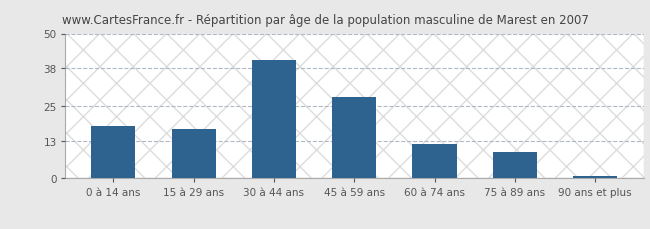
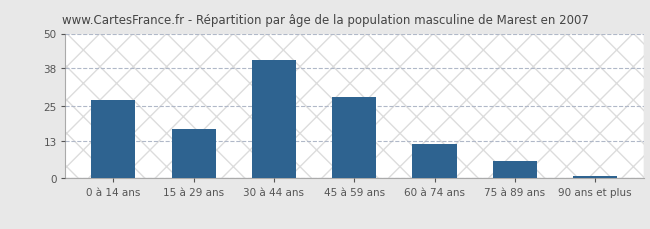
0 à 14 ans: 18 -> 27
75 à 89 ans: 9 -> 6
